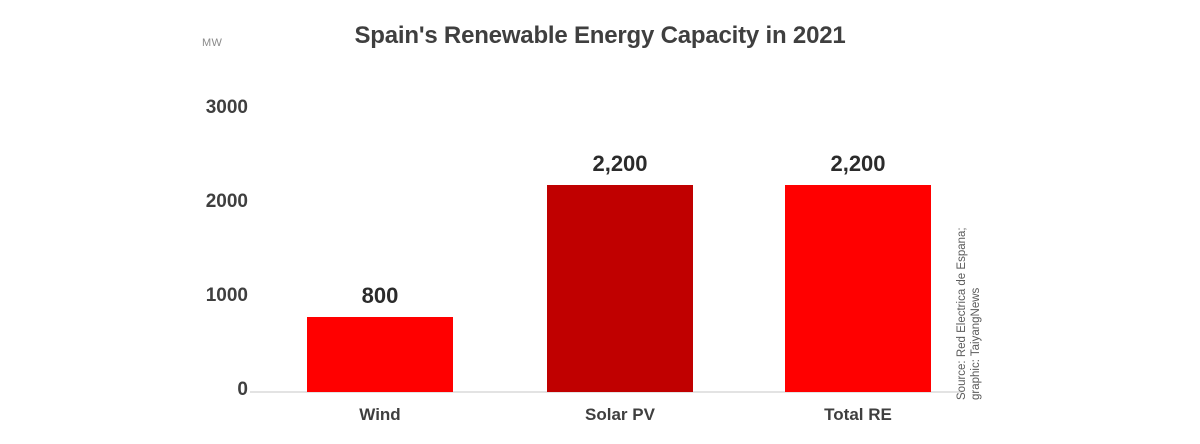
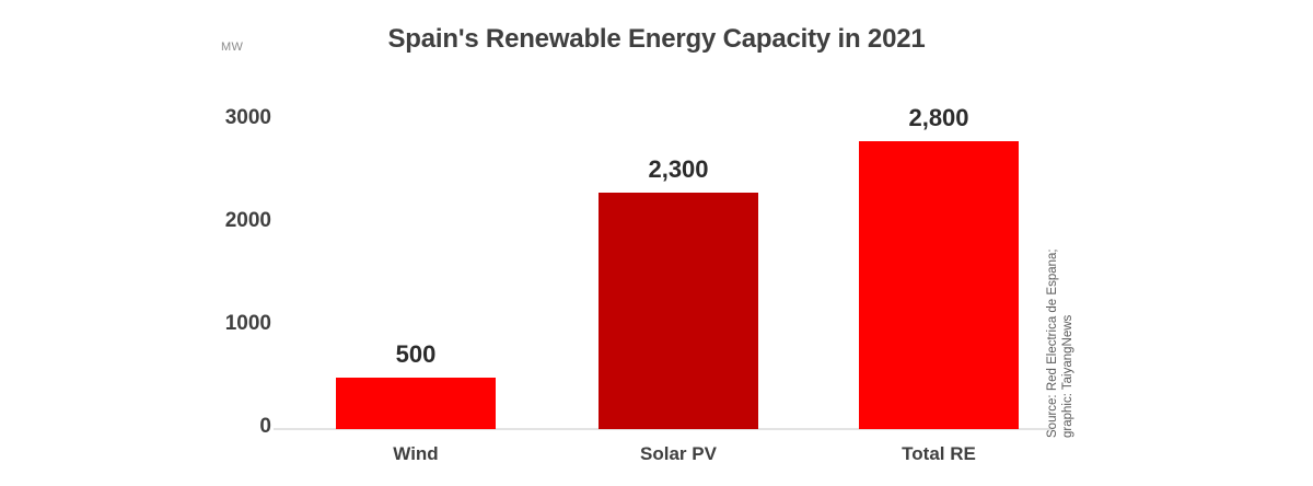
Wind: 800 -> 500
Solar PV: 2,200 -> 2,300
Total RE: 2,200 -> 2,800
